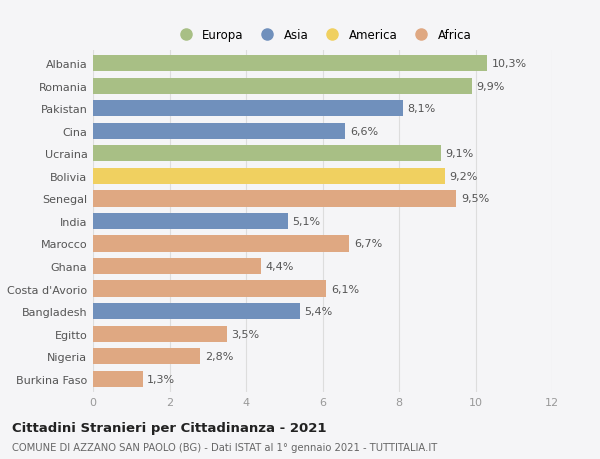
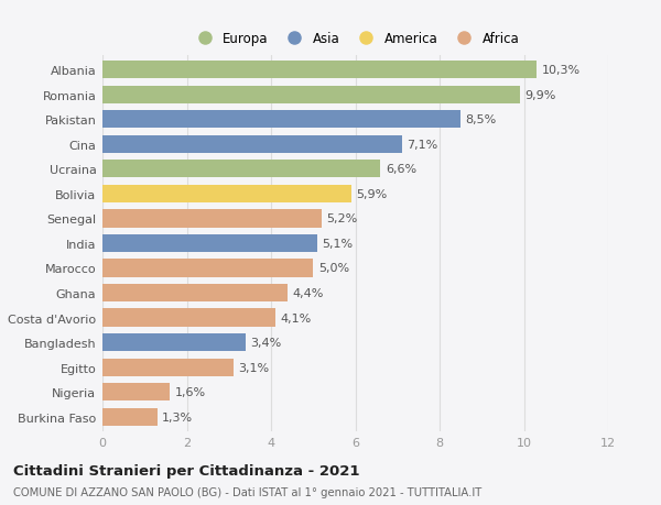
Pakistan: 8,1% -> 8,5%
Cina: 6,6% -> 7,1%
Ucraina: 9,1% -> 6,6%
Bolivia: 9,2% -> 5,9%
Senegal: 9,5% -> 5,2%
Marocco: 6,7% -> 5,0%
Costa d'Avorio: 6,1% -> 4,1%
Bangladesh: 5,4% -> 3,4%
Egitto: 3,5% -> 3,1%
Nigeria: 2,8% -> 1,6%
